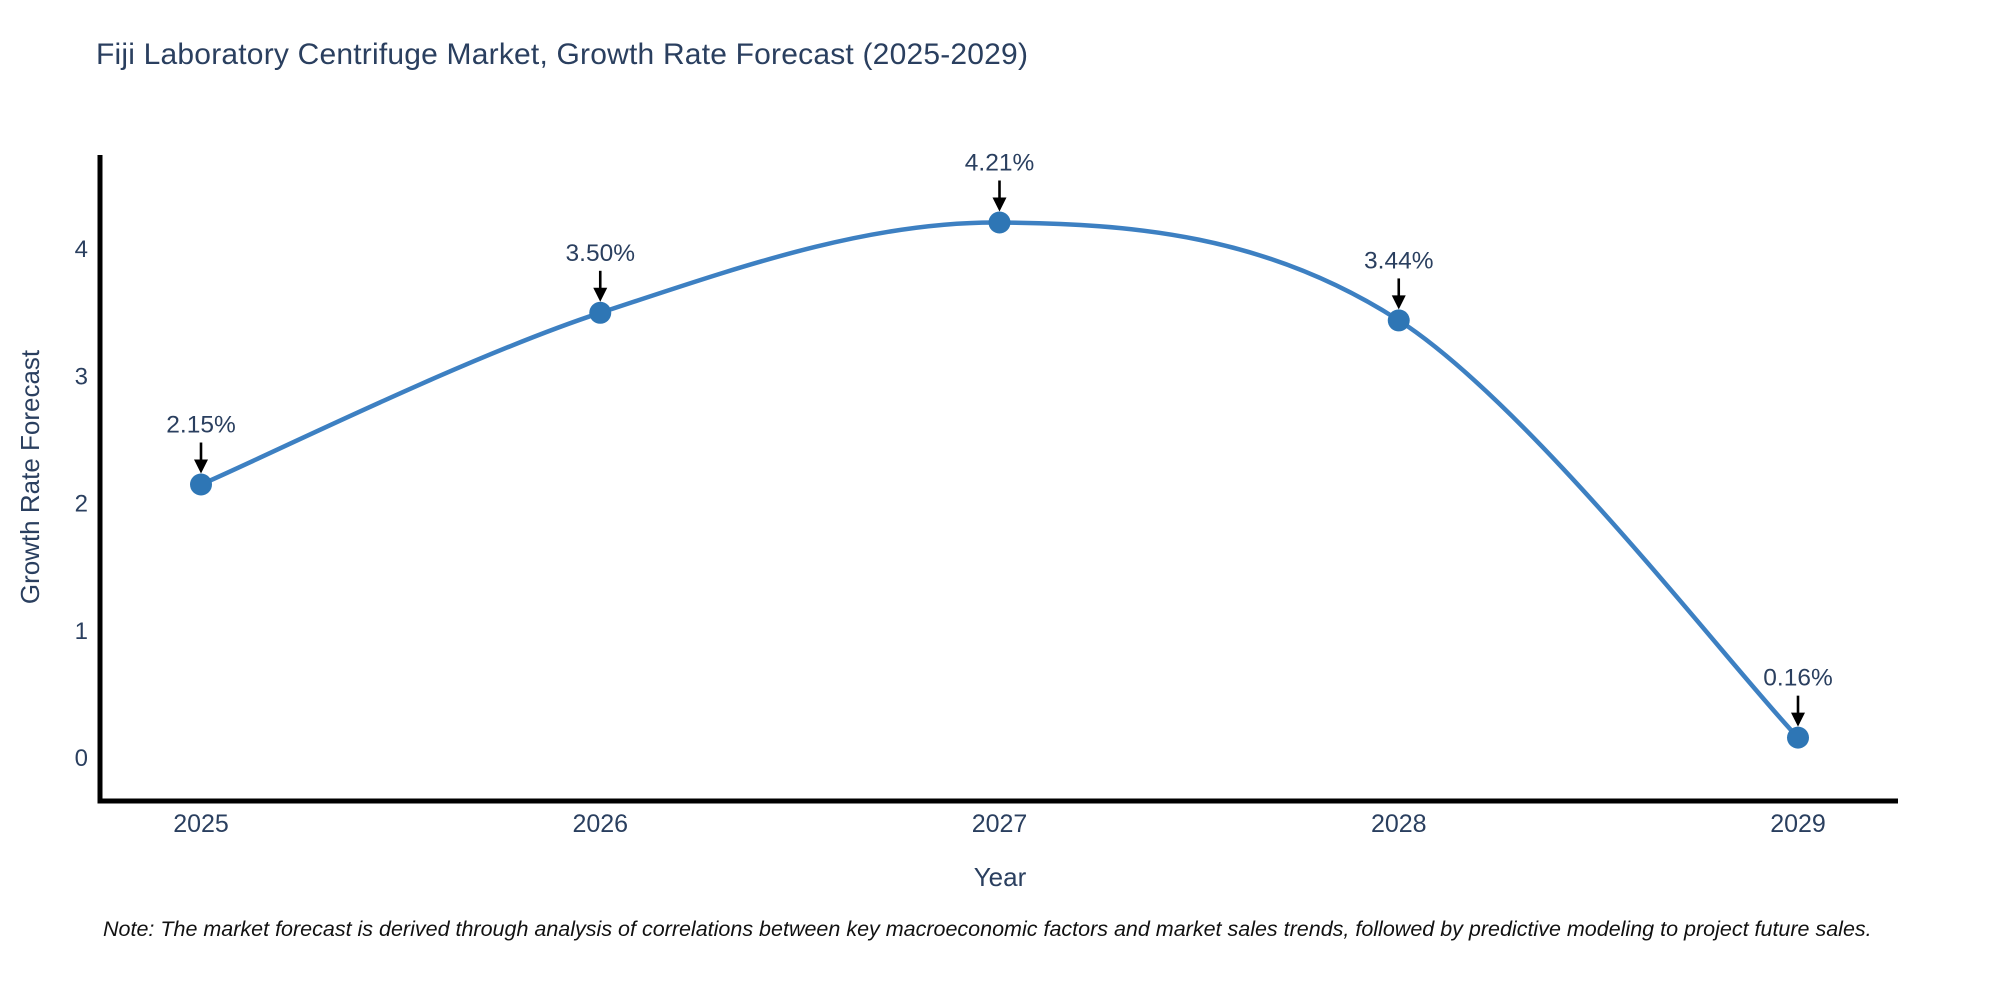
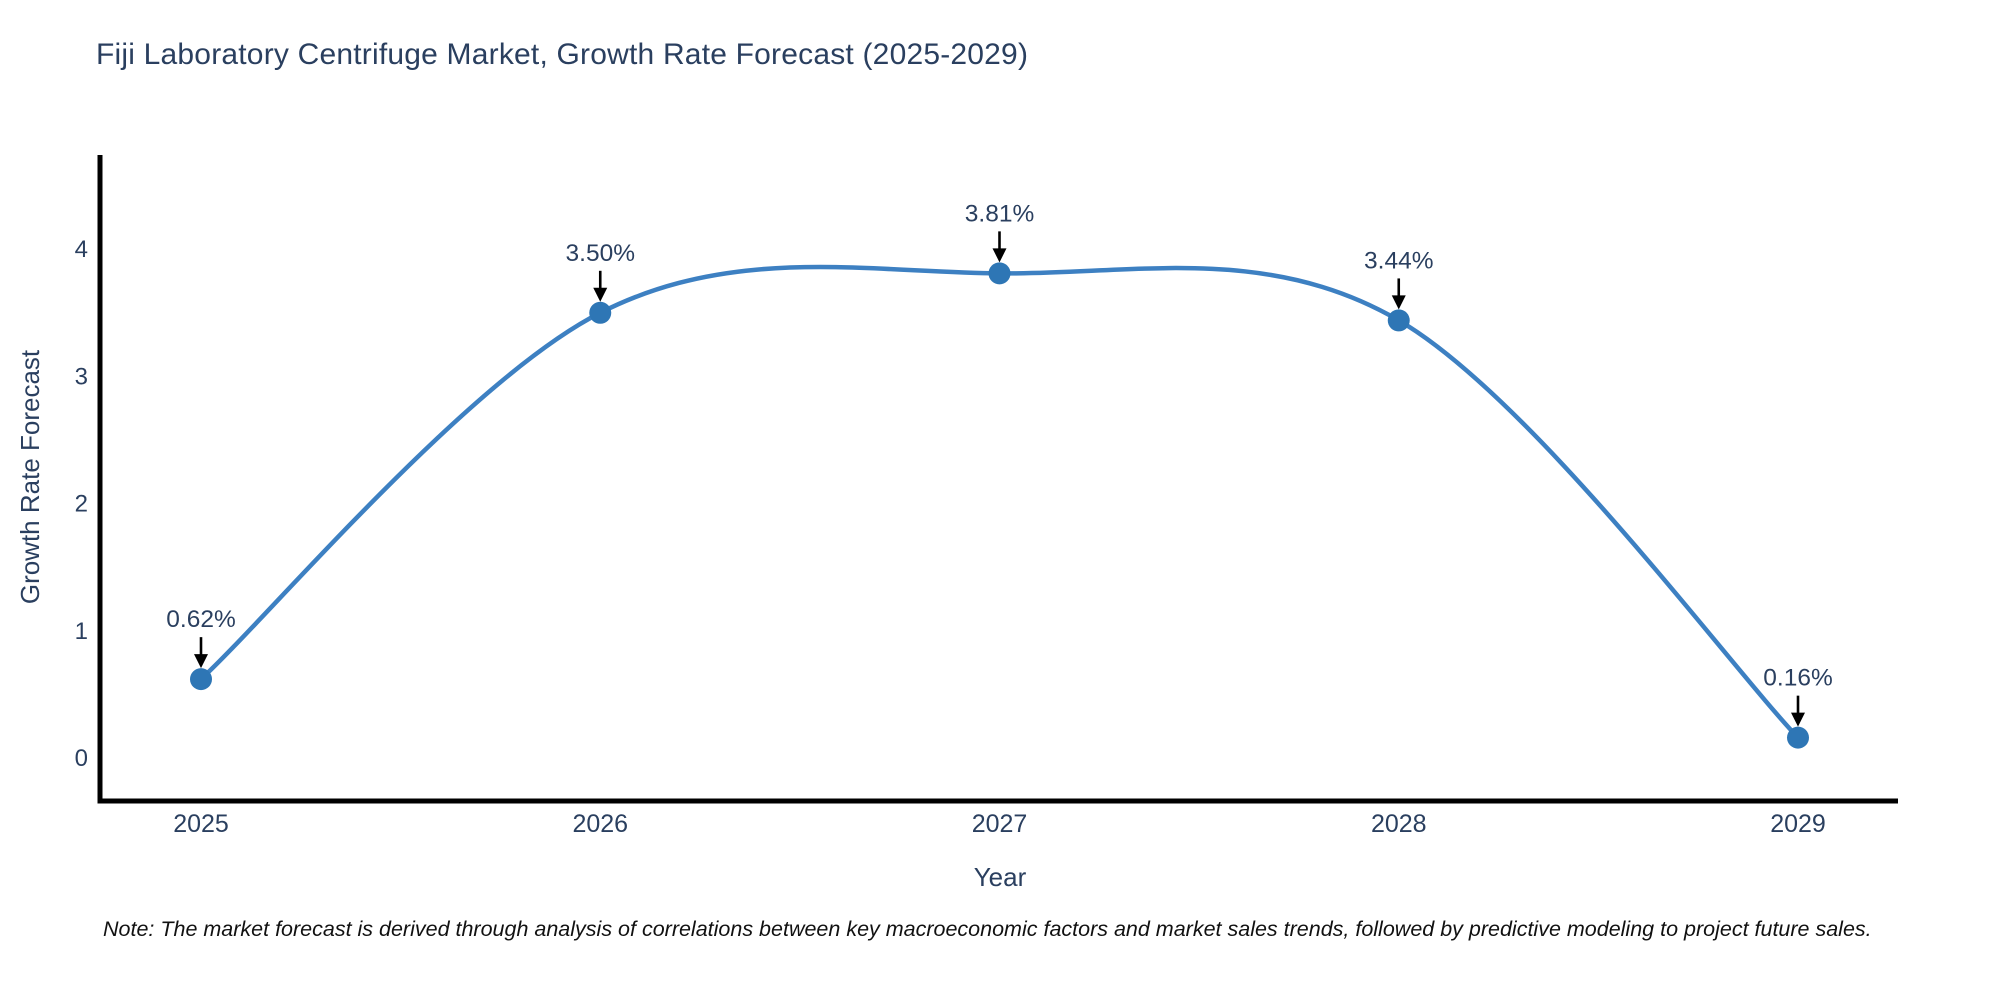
2025: 2.15% -> 0.62%
2027: 4.21% -> 3.81%
